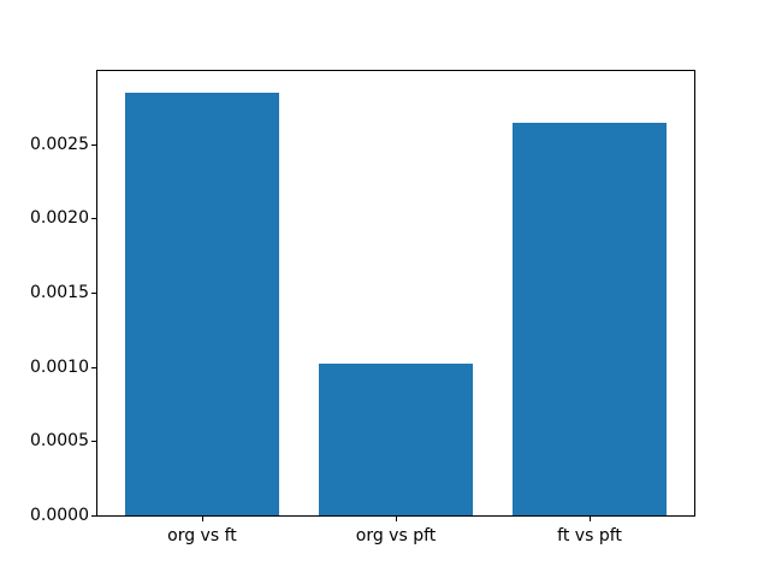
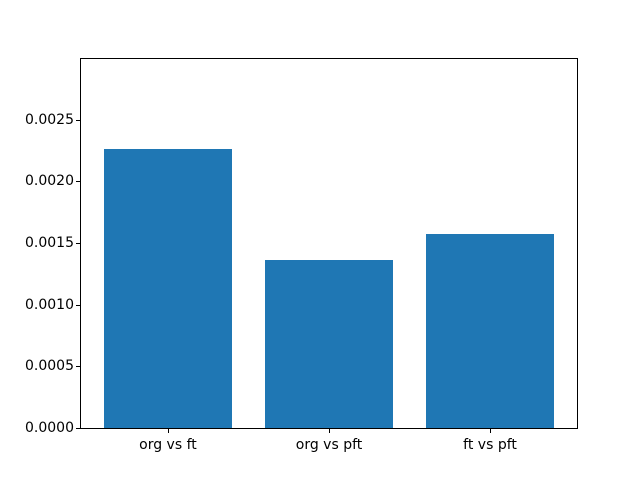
org vs ft: 0.00285 -> 0.00226
org vs pft: 0.00102 -> 0.00136
ft vs pft: 0.00264 -> 0.00157
